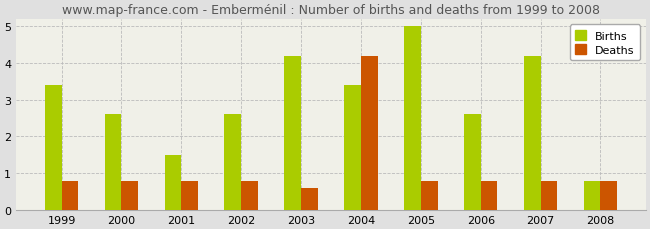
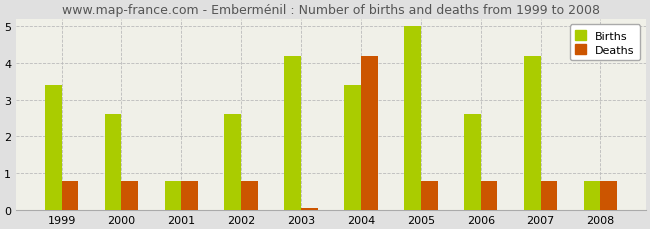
Births/2001: 1.5 -> 0.8
Deaths/2003: 0.60 -> 0.05
